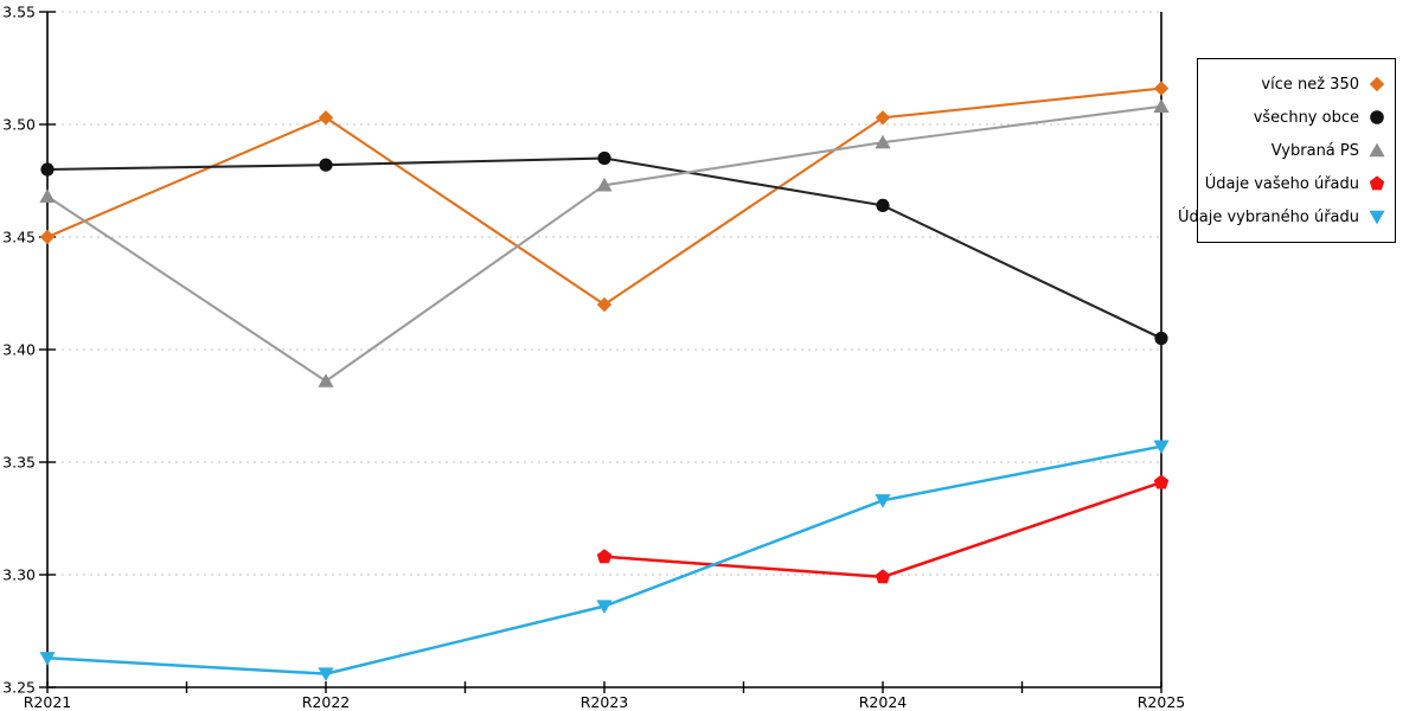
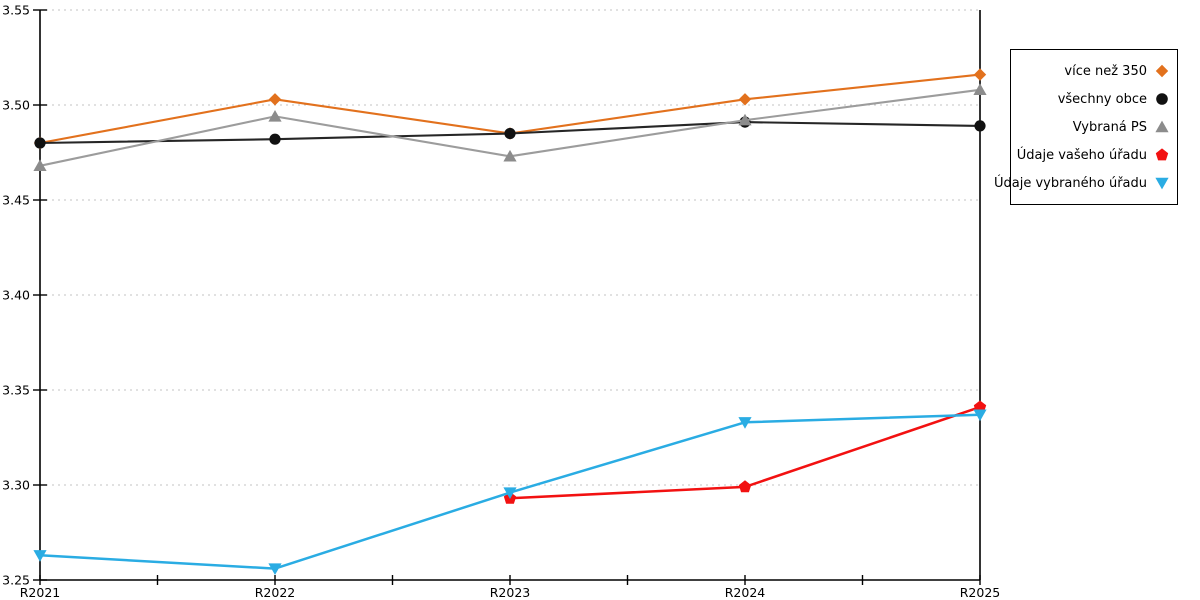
více než 350/R2021: 3.450 -> 3.480
Vybraná PS/R2022: 3.386 -> 3.494
více než 350/R2023: 3.420 -> 3.485
Údaje vašeho úřadu/R2023: 3.308 -> 3.293
Údaje vybraného úřadu/R2023: 3.286 -> 3.296
všechny obce/R2024: 3.464 -> 3.491
všechny obce/R2025: 3.405 -> 3.489
Údaje vybraného úřadu/R2025: 3.357 -> 3.337
